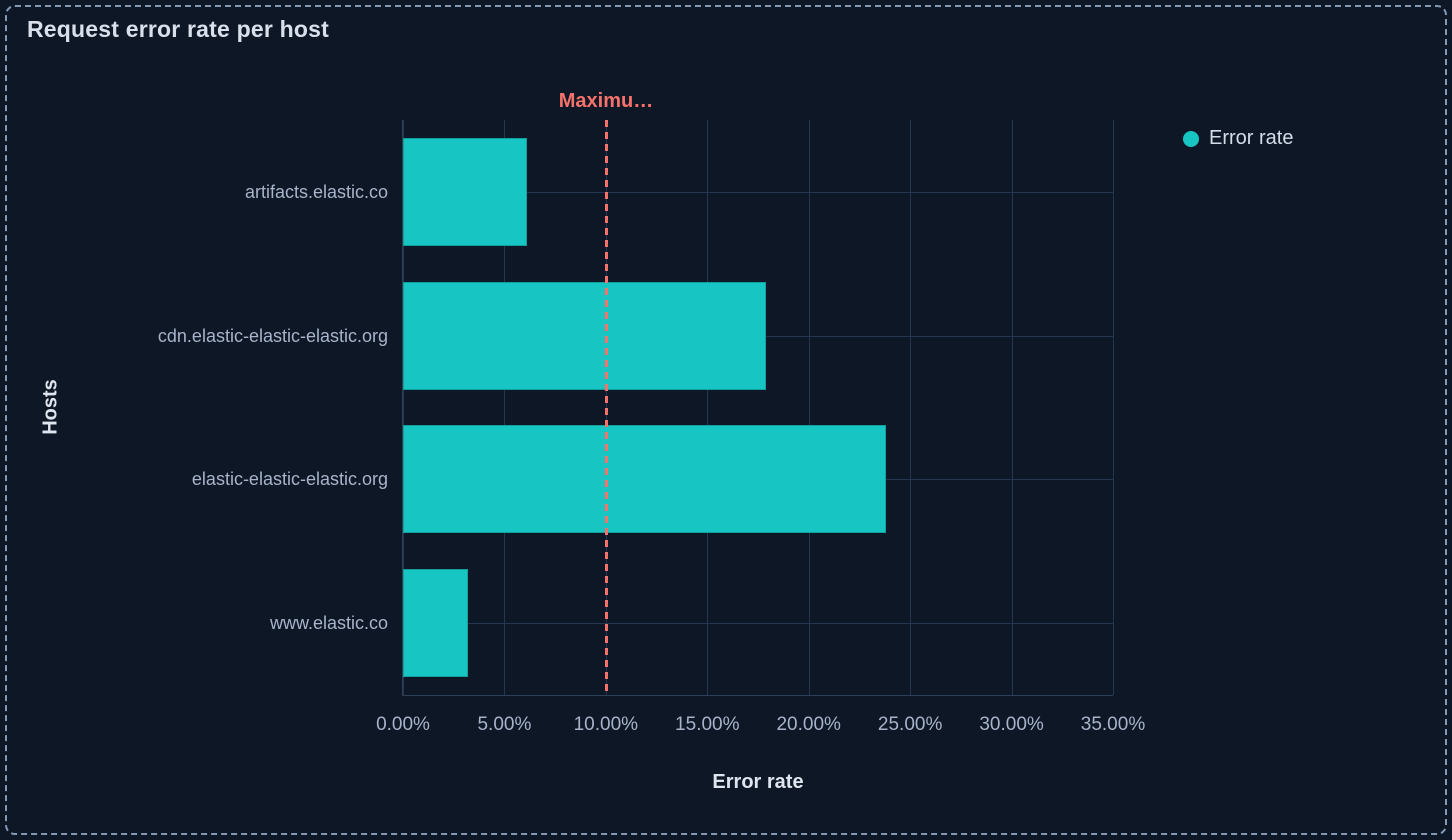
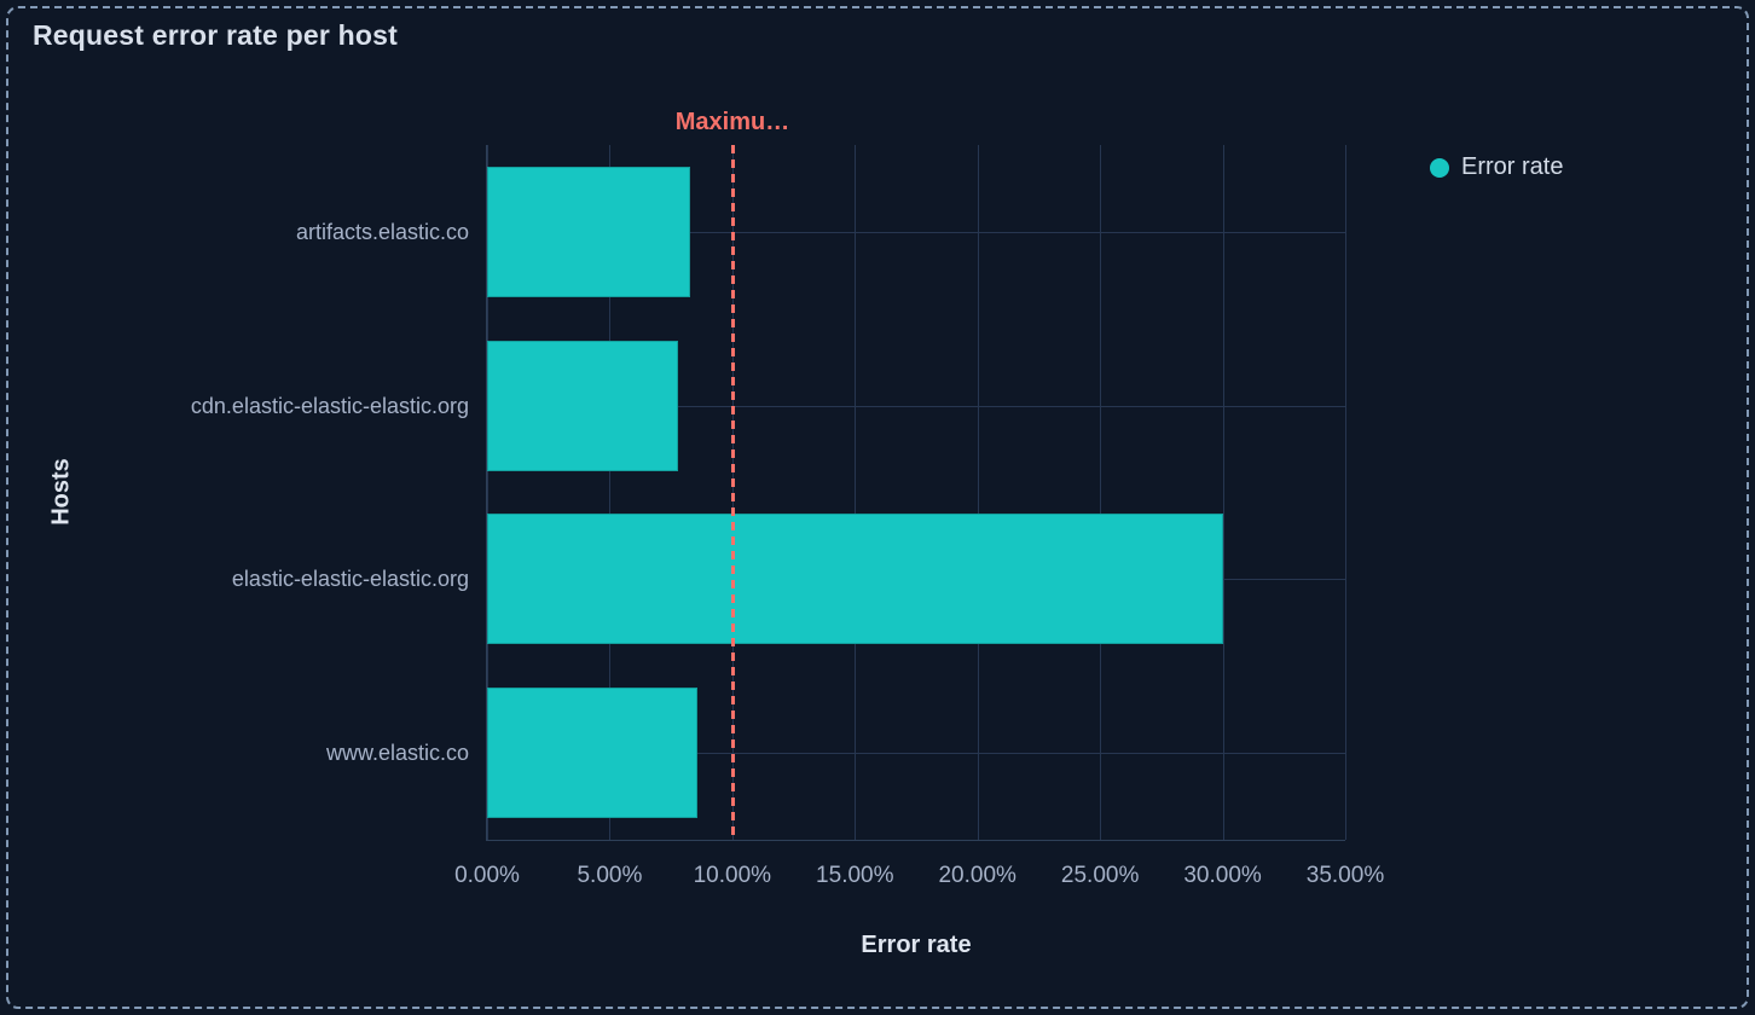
artifacts.elastic.co: 6.1% -> 8.3%
cdn.elastic-elastic-elastic.org: 17.9% -> 7.8%
elastic-elastic-elastic.org: 23.8% -> 30.0%
www.elastic.co: 3.2% -> 8.6%
